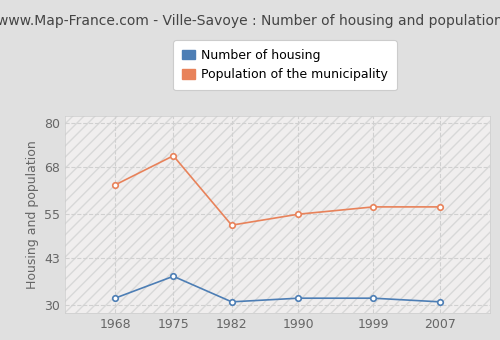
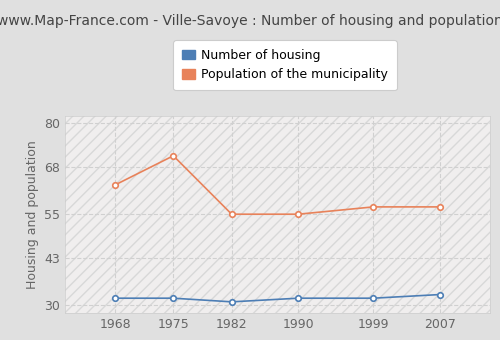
Number of housing/1975: 38 -> 32
Population of the municipality/1982: 52 -> 55
Number of housing/2007: 31 -> 33
